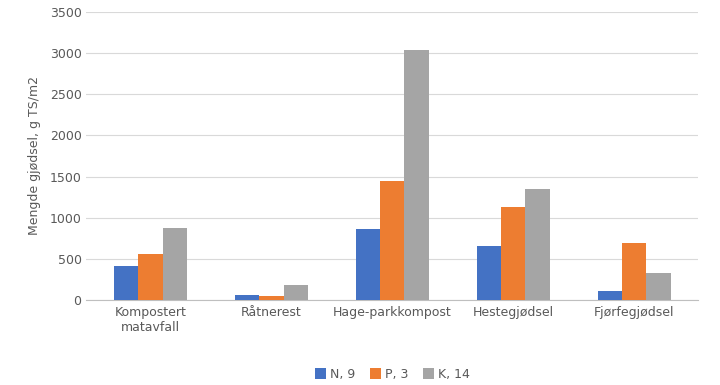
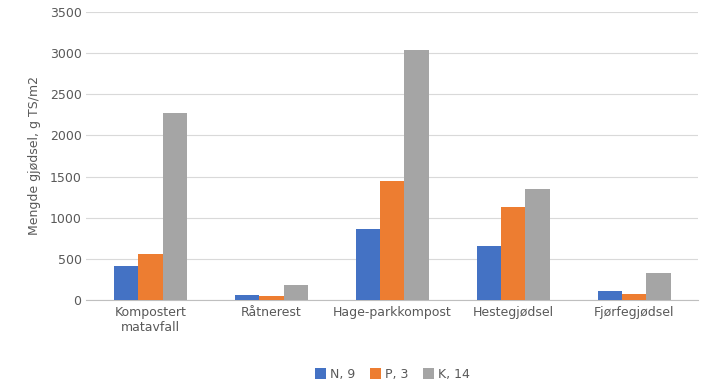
K, 14/Kompostert matavfall: 880 -> 2270
P, 3/Fjørfegjødsel: 700 -> 80
